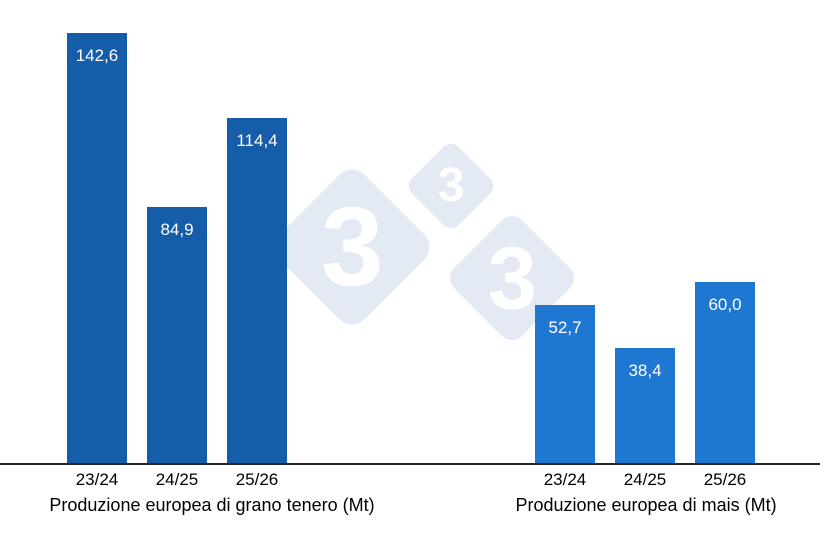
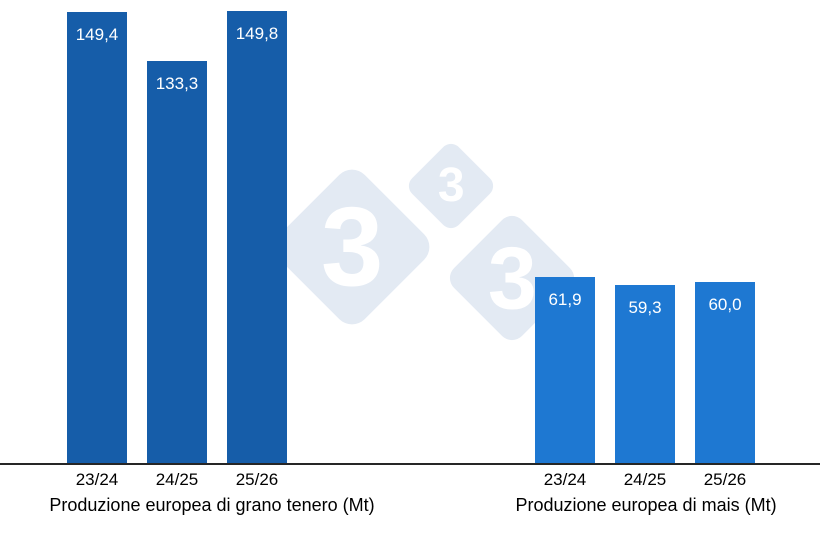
Produzione europea di grano tenero (Mt)/23/24: 142,6 -> 149,4
Produzione europea di grano tenero (Mt)/24/25: 84,9 -> 133,3
Produzione europea di grano tenero (Mt)/25/26: 114,4 -> 149,8
Produzione europea di mais (Mt)/23/24: 52,7 -> 61,9
Produzione europea di mais (Mt)/24/25: 38,4 -> 59,3
